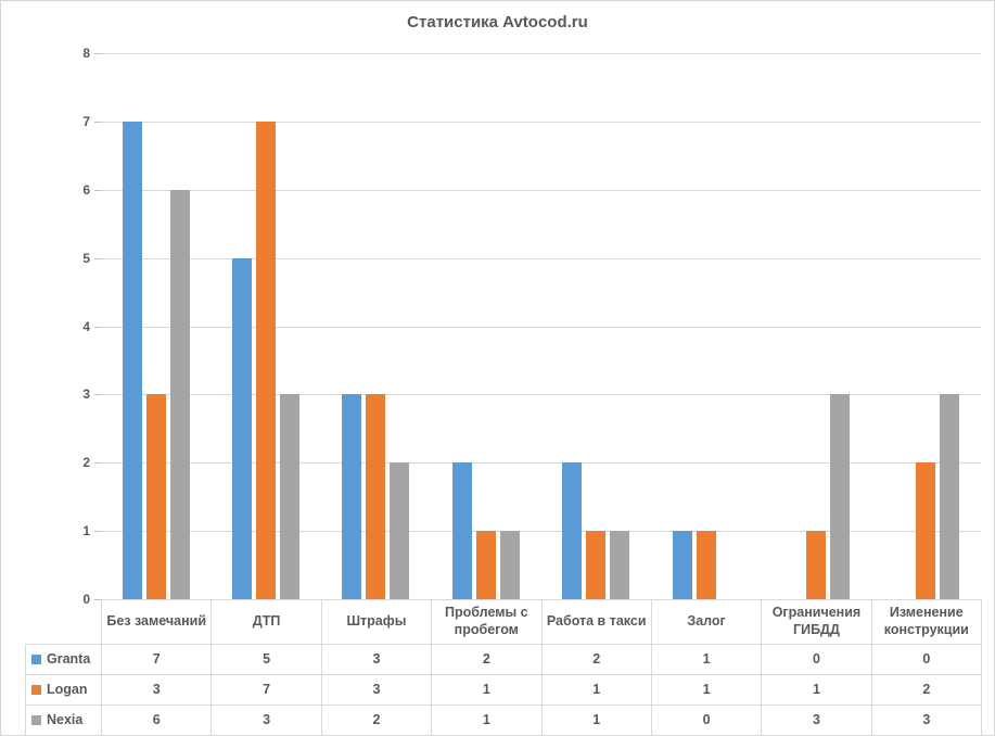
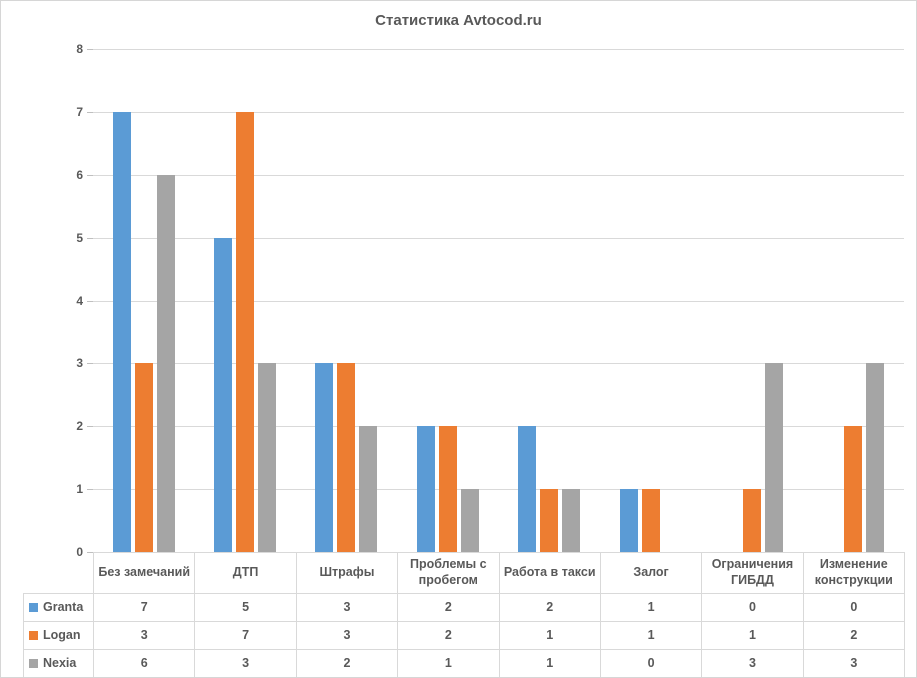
Logan/Проблемы с пробегом: 1 -> 2
